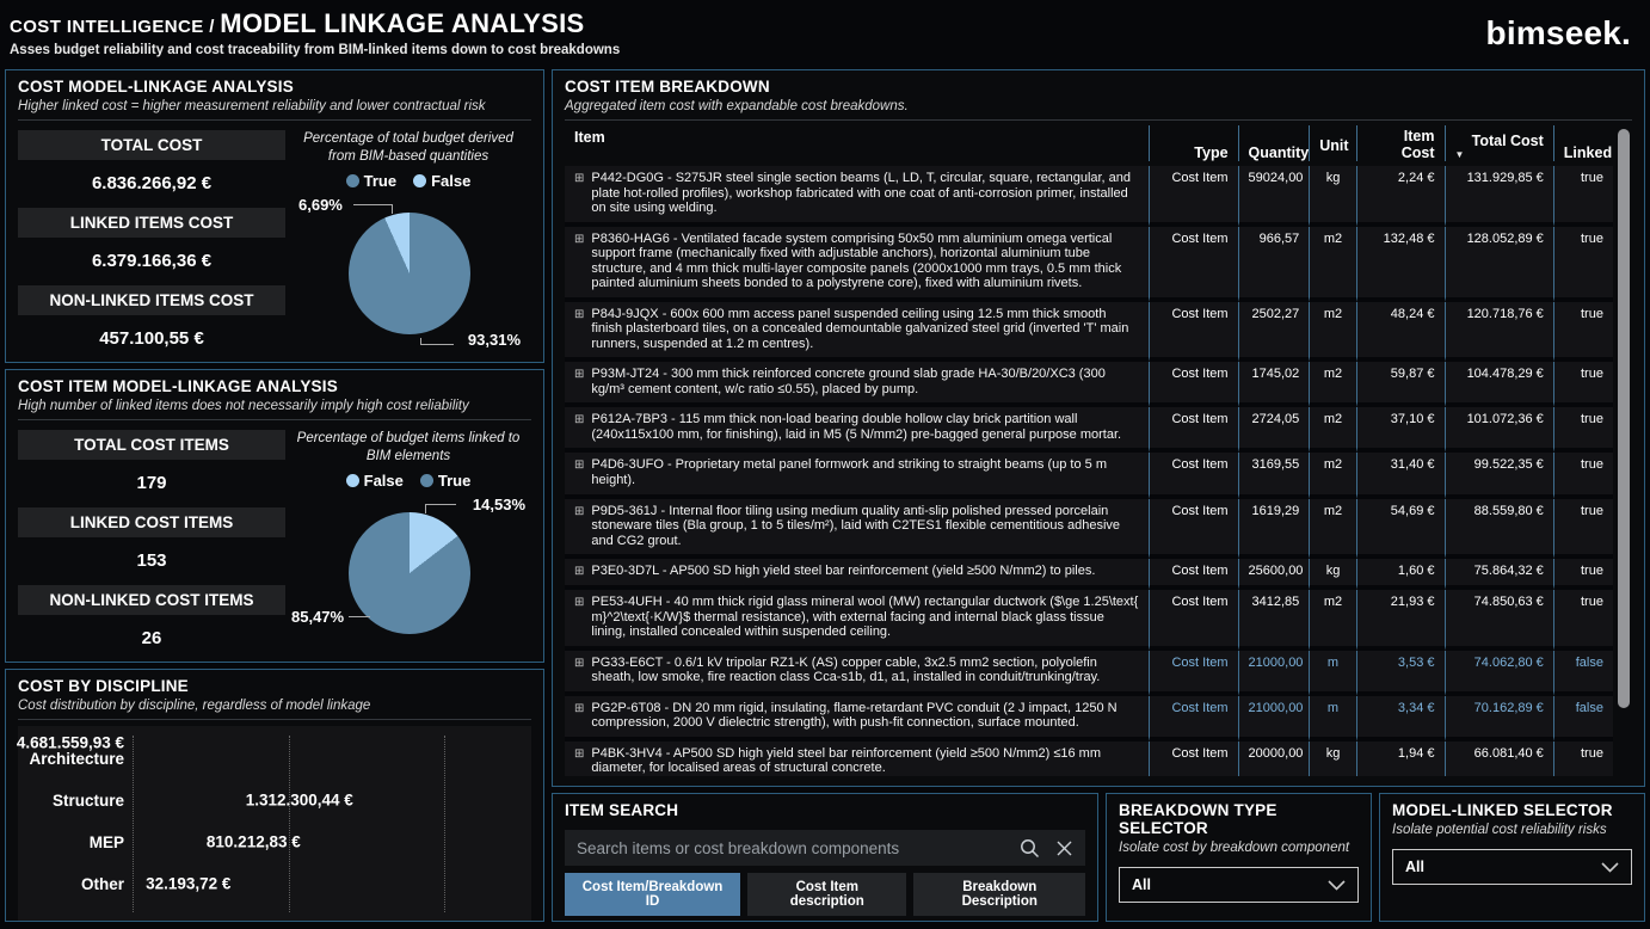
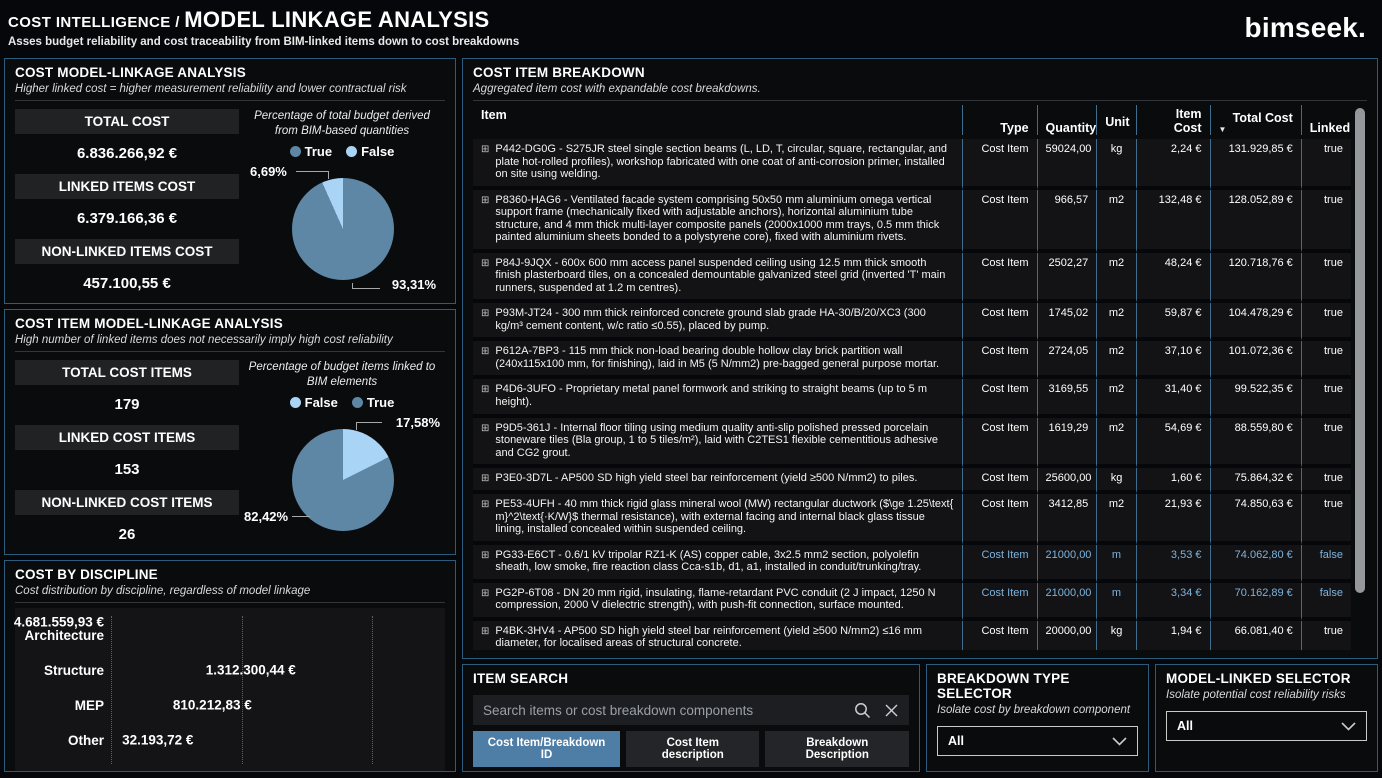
Percentage of budget items linked to BIM elements/False: 14,53% -> 17,58%
Percentage of budget items linked to BIM elements/True: 85,47% -> 82,42%
